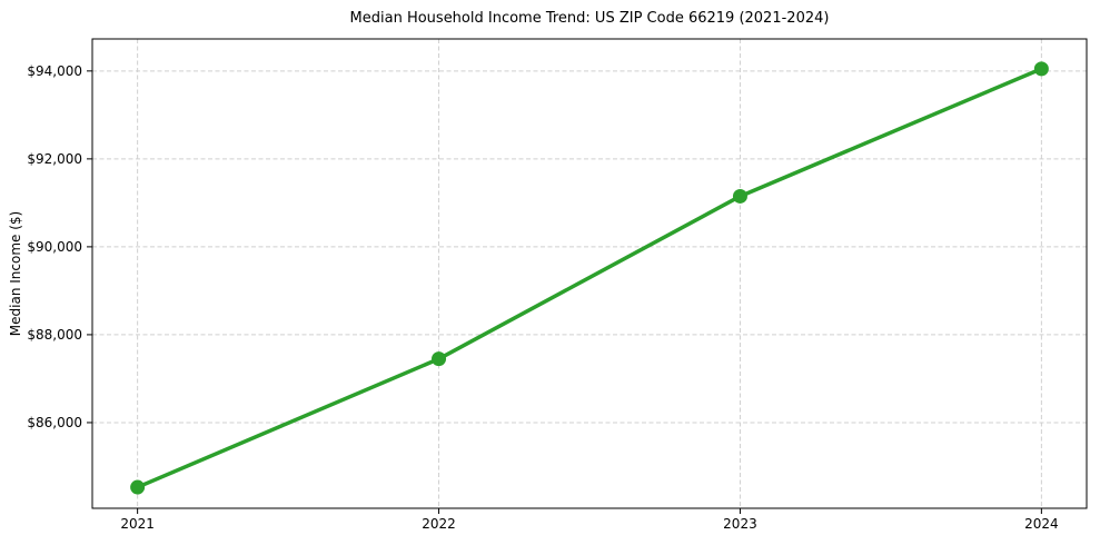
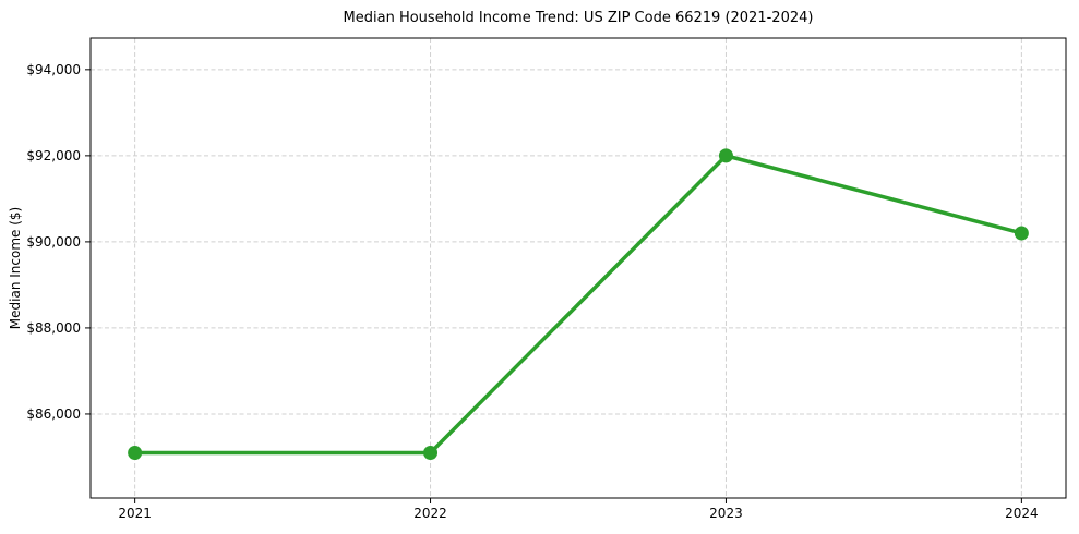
2021: $84500 -> $85100
2022: $87400 -> $85100
2023: $91200 -> $92000
2024: $94000 -> $90200
